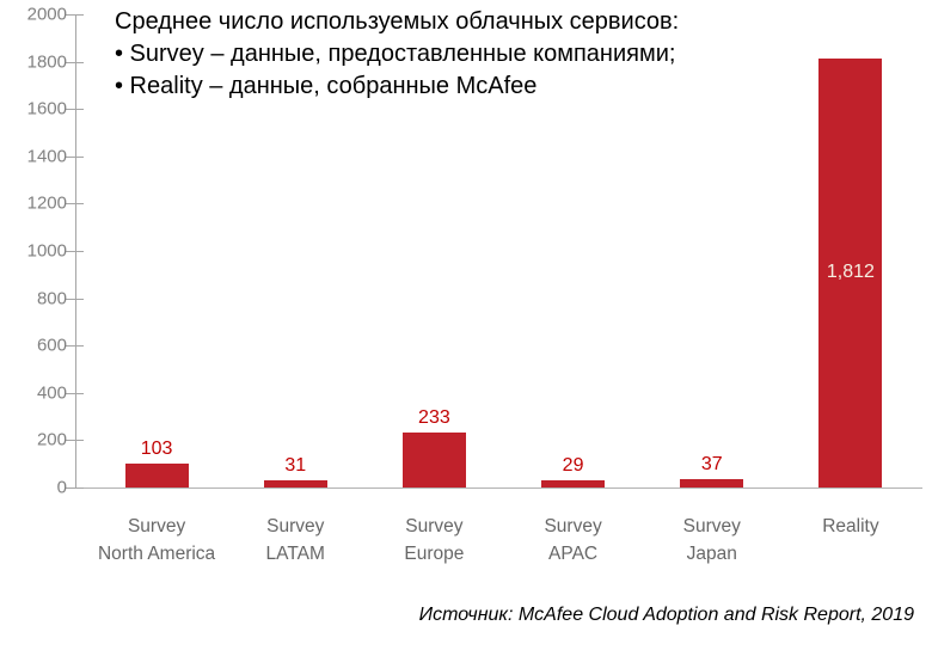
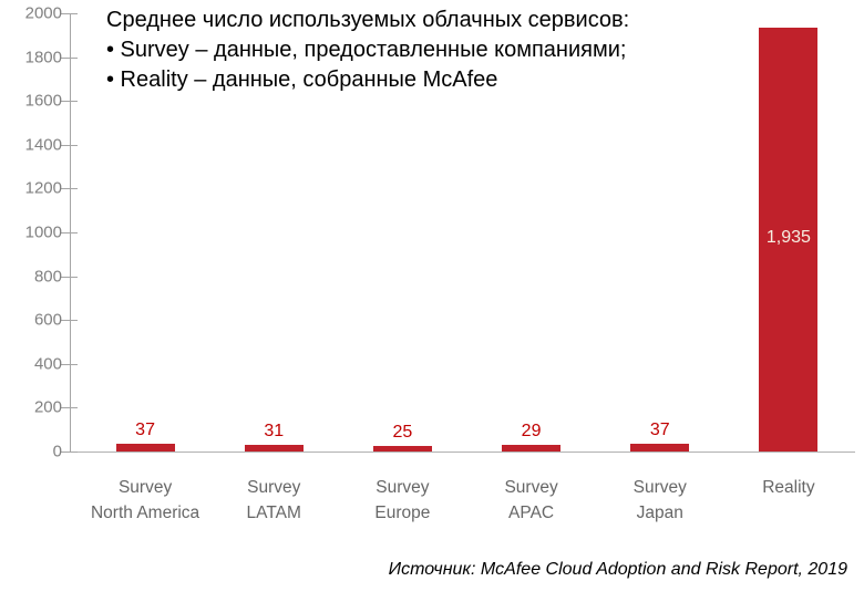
Survey North America: 103 -> 37
Survey Europe: 233 -> 25
Reality: 1,812 -> 1,935
